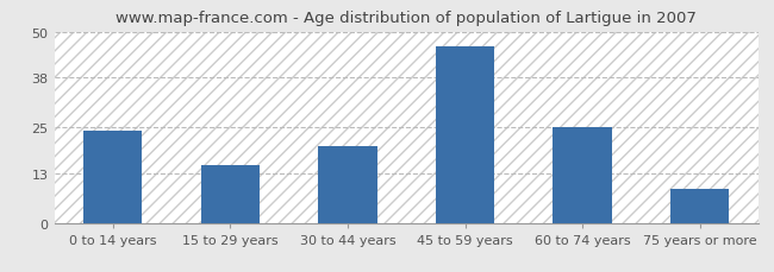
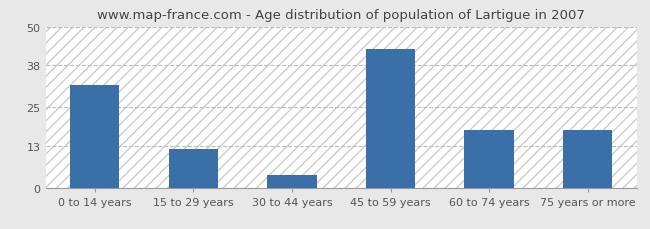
0 to 14 years: 24 -> 32
15 to 29 years: 15 -> 12
30 to 44 years: 20 -> 4
45 to 59 years: 46 -> 43
60 to 74 years: 25 -> 18
75 years or more: 9 -> 18
